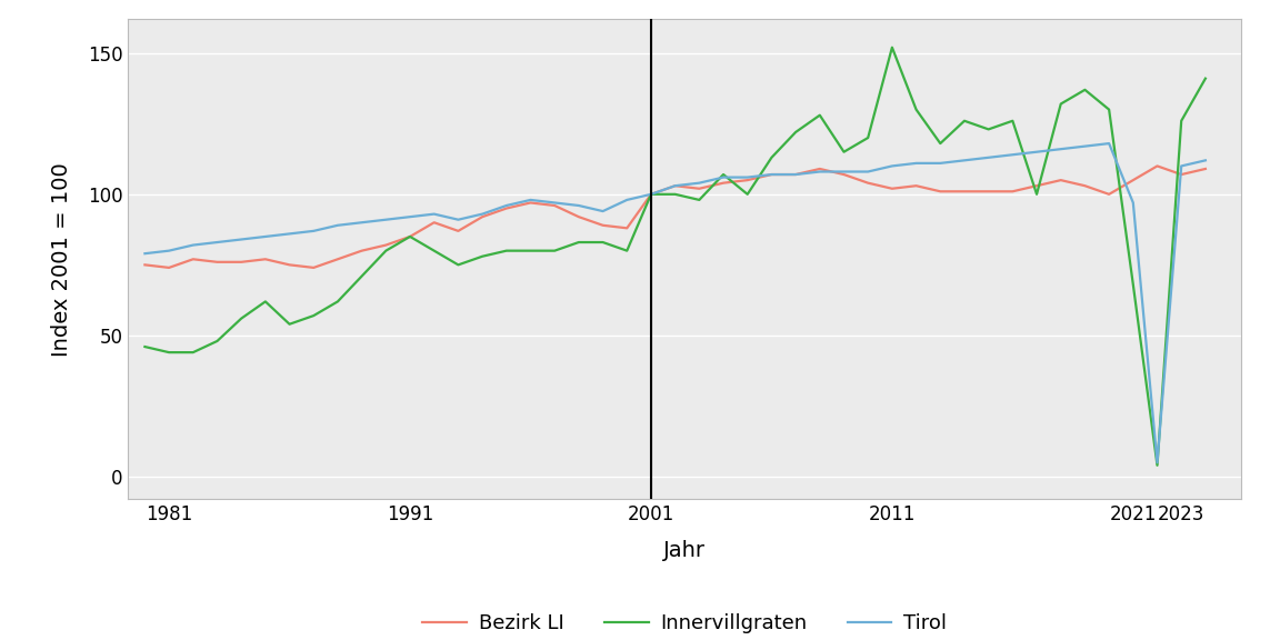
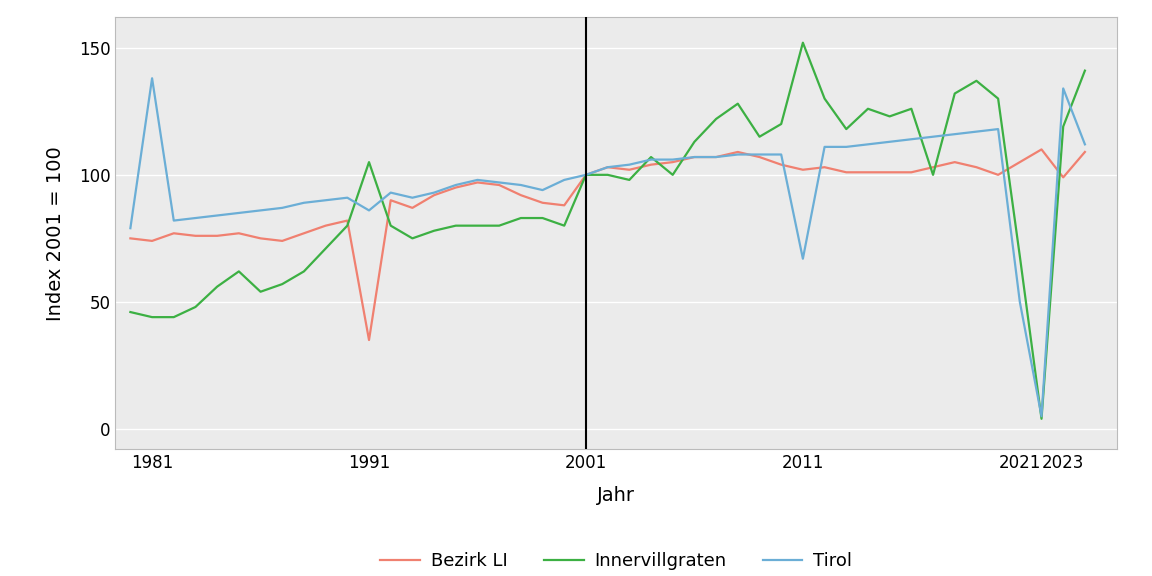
Tirol/1981: 80 -> 138
Bezirk LI/1991: 85 -> 35
Innervillgraten/1991: 85 -> 105
Tirol/1991: 92 -> 86
Tirol/2011: 110 -> 67
Tirol/2021: 97 -> 50
Bezirk LI/2023: 107 -> 99
Innervillgraten/2023: 126 -> 119
Tirol/2023: 110 -> 134
